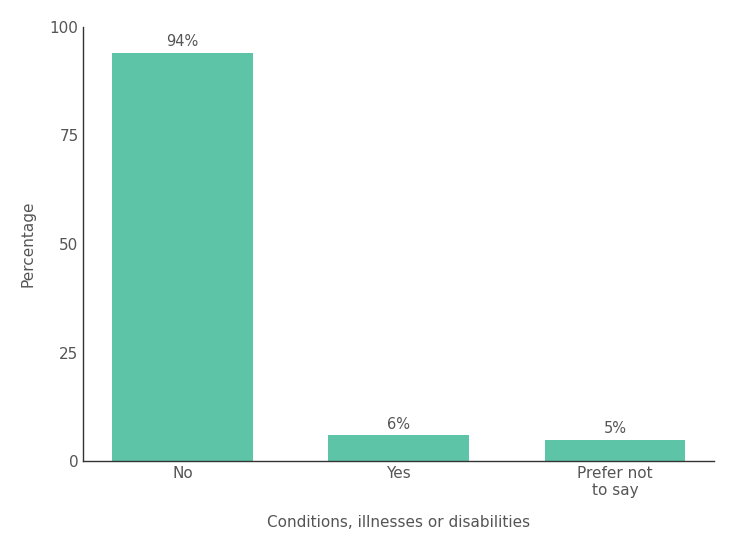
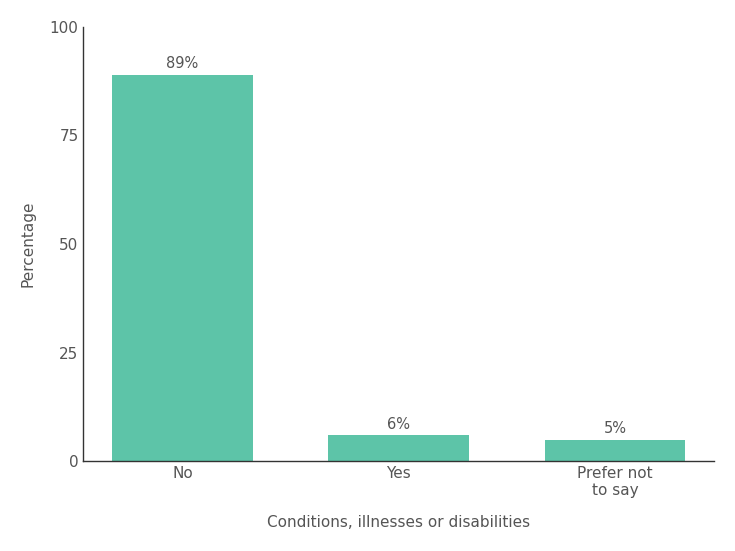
No: 94% -> 89%
